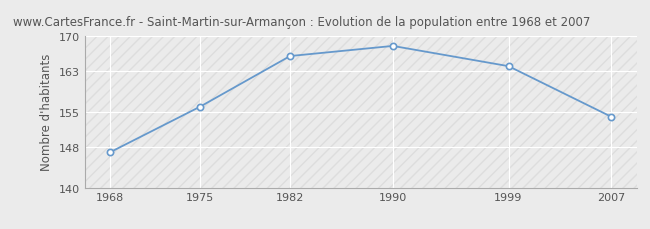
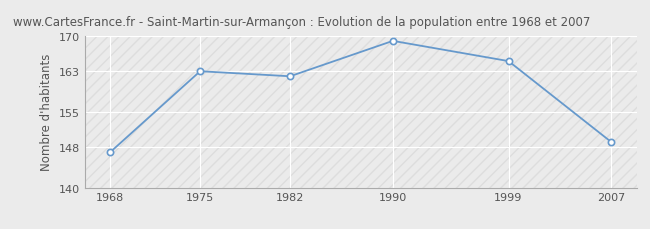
1975: 156 -> 163
1982: 166 -> 162
1990: 168 -> 169
1999: 164 -> 165
2007: 154 -> 149
